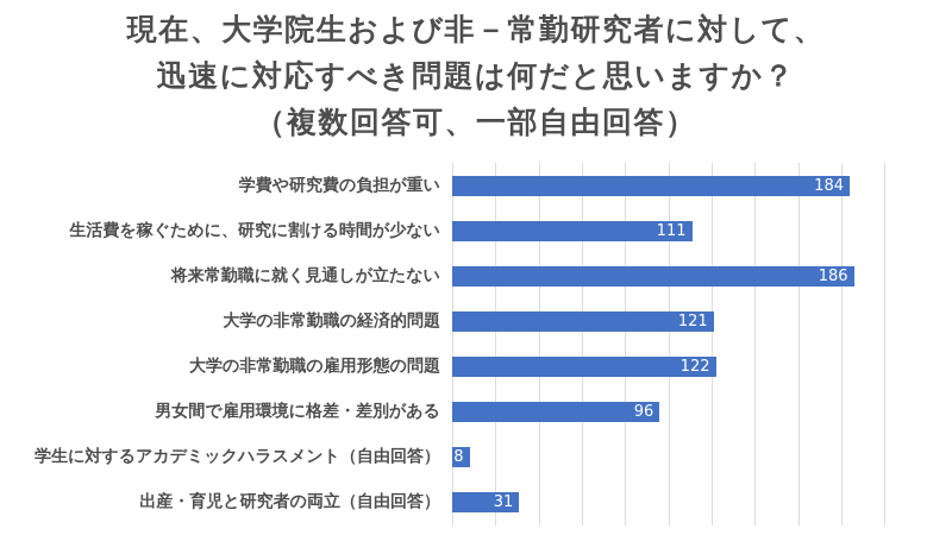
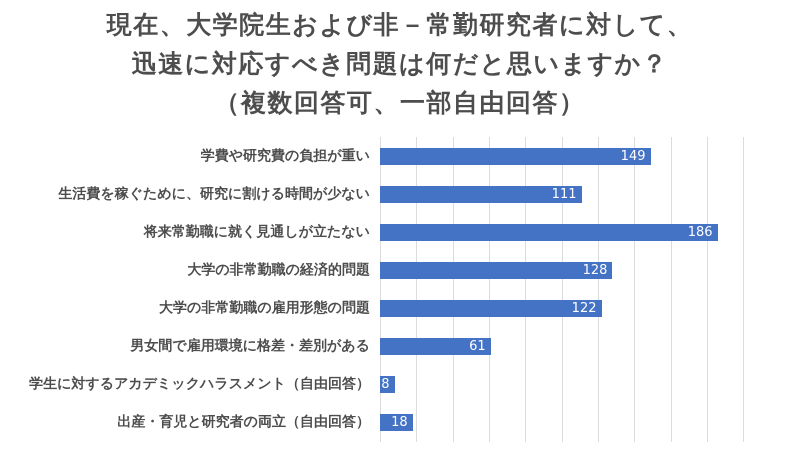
学費や研究費の負担が重い: 184 -> 149
大学の非常勤職の経済的問題: 121 -> 128
男女間で雇用環境に格差・差別がある: 96 -> 61
出産・育児と研究者の両立（自由回答）: 31 -> 18
